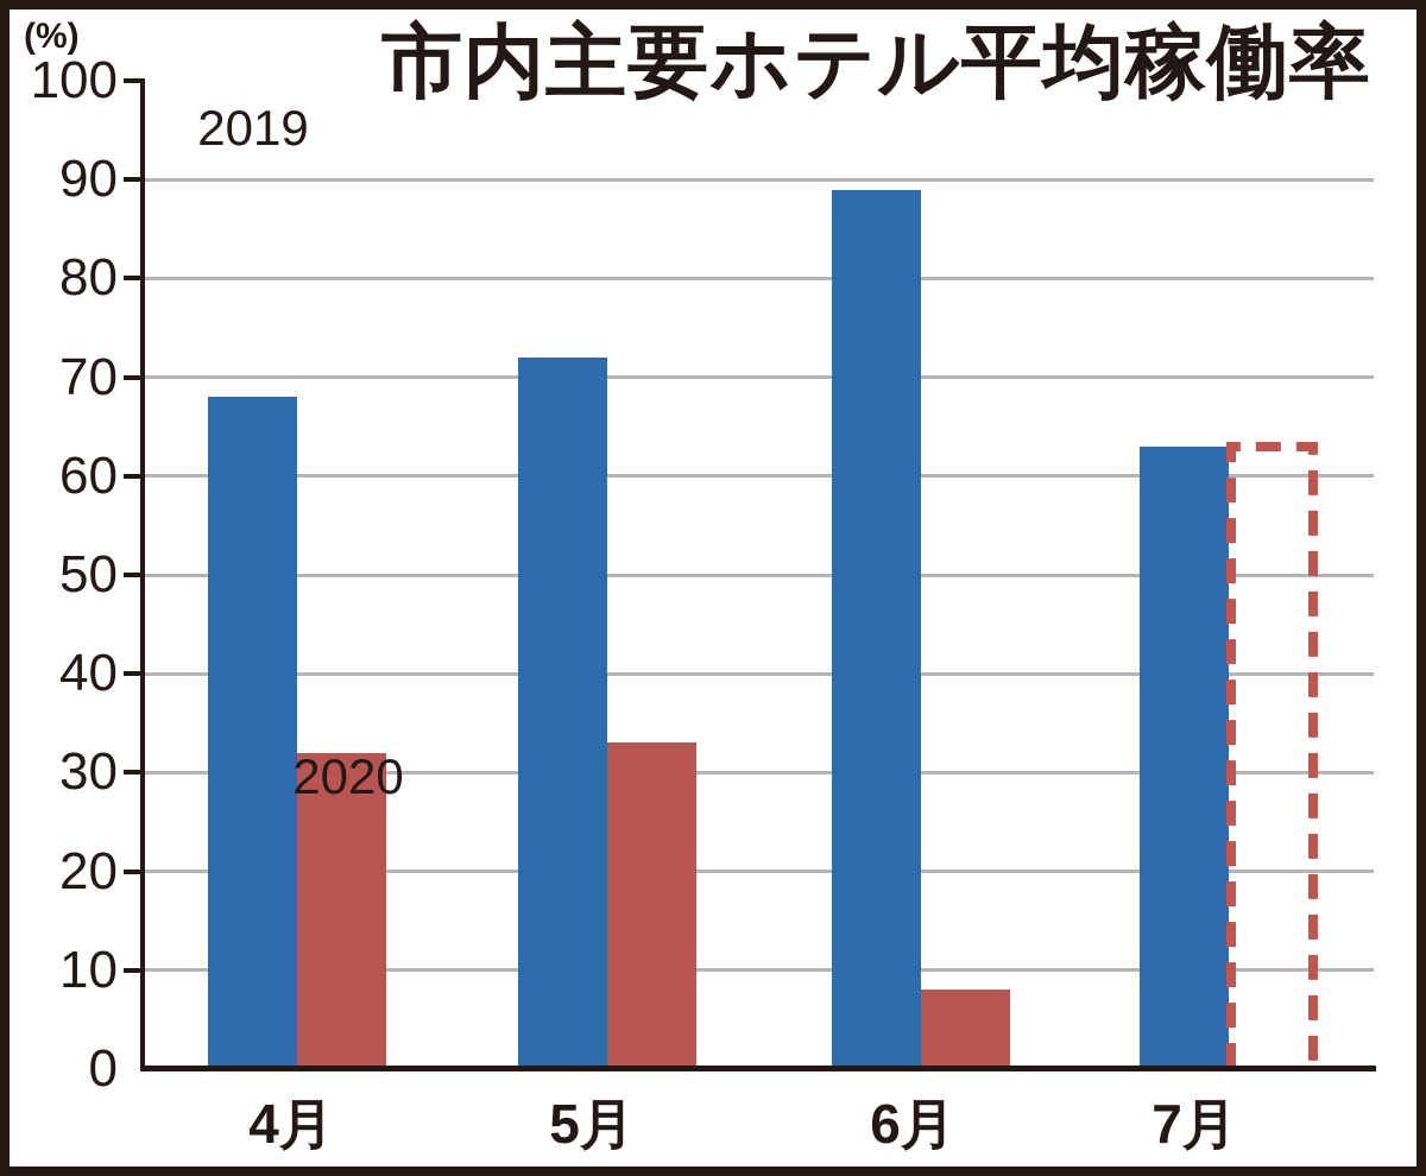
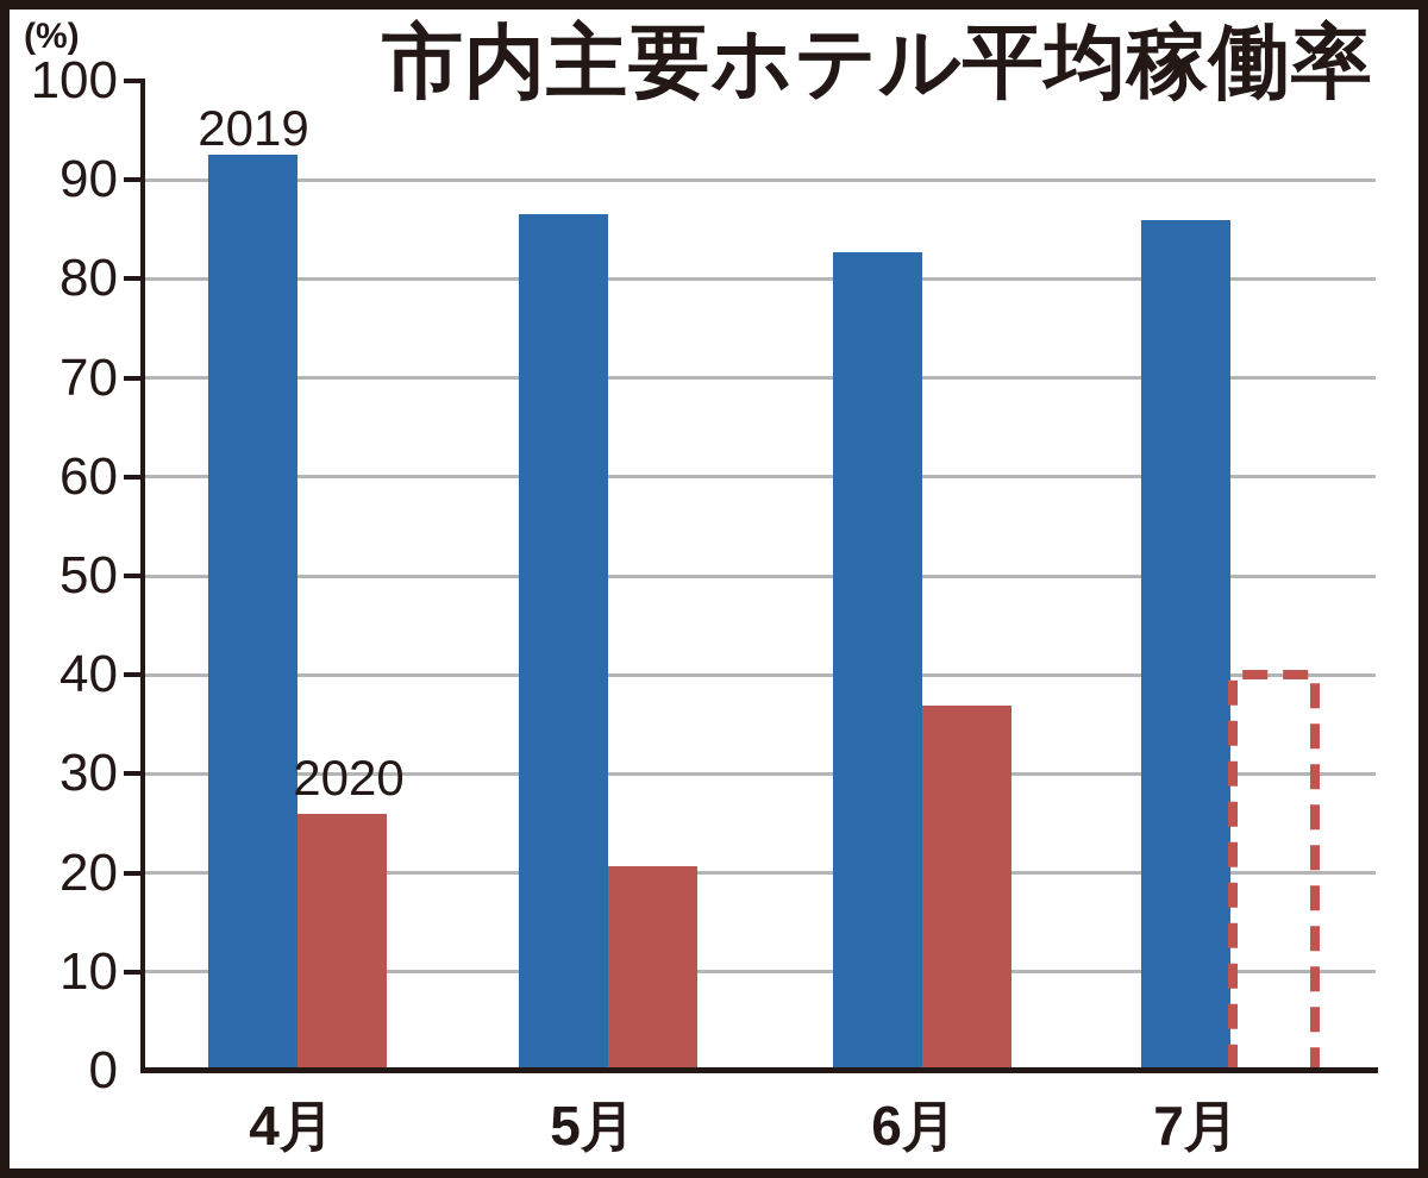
2019/4月: 68 -> 92
2020/4月: 32 -> 26
2019/5月: 72 -> 86
2020/5月: 33 -> 21
2019/6月: 89 -> 83
2020/6月: 8 -> 37
2019/7月: 63 -> 86
2020/7月: 63 -> 40
